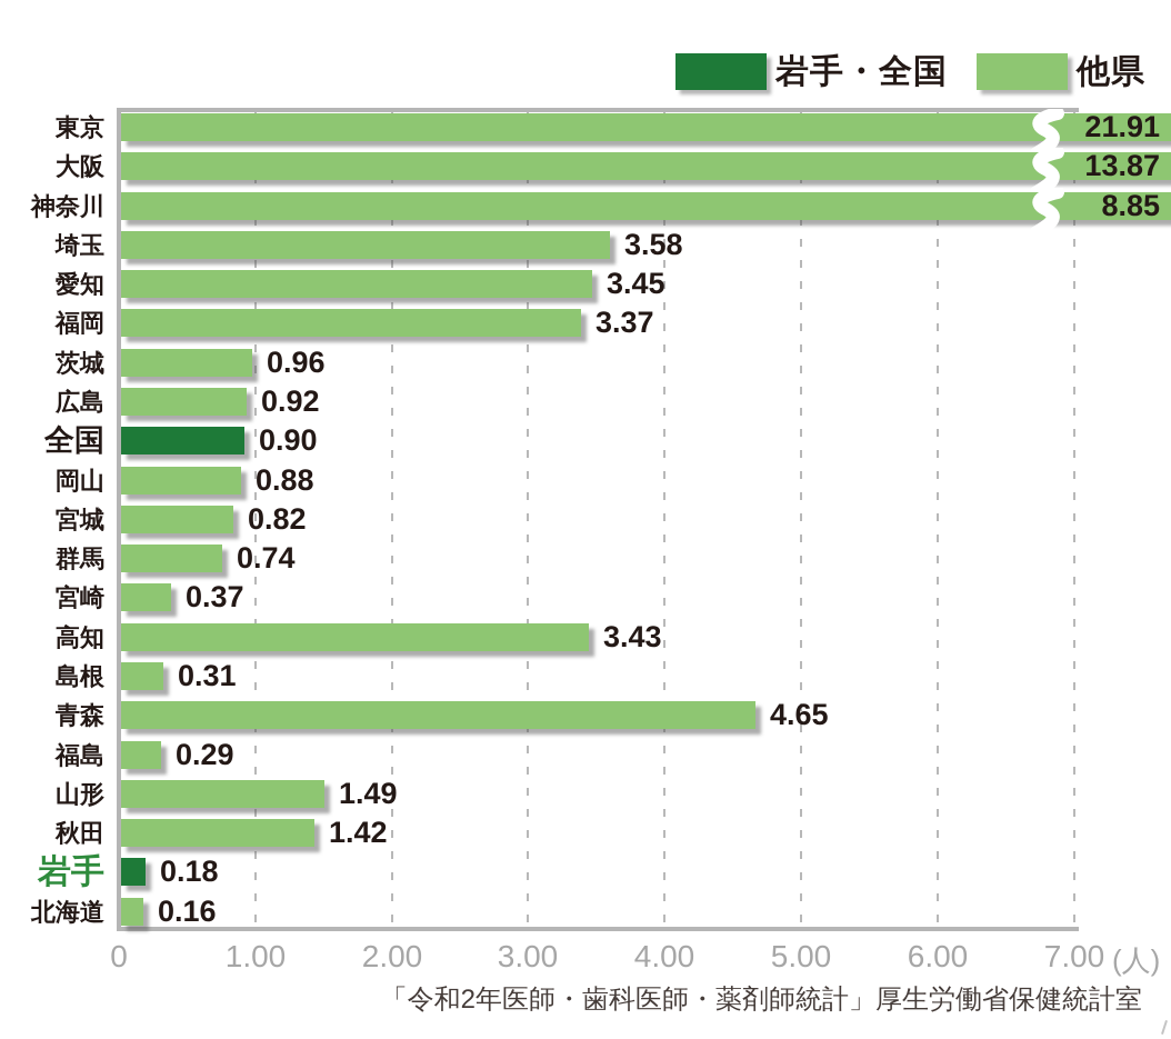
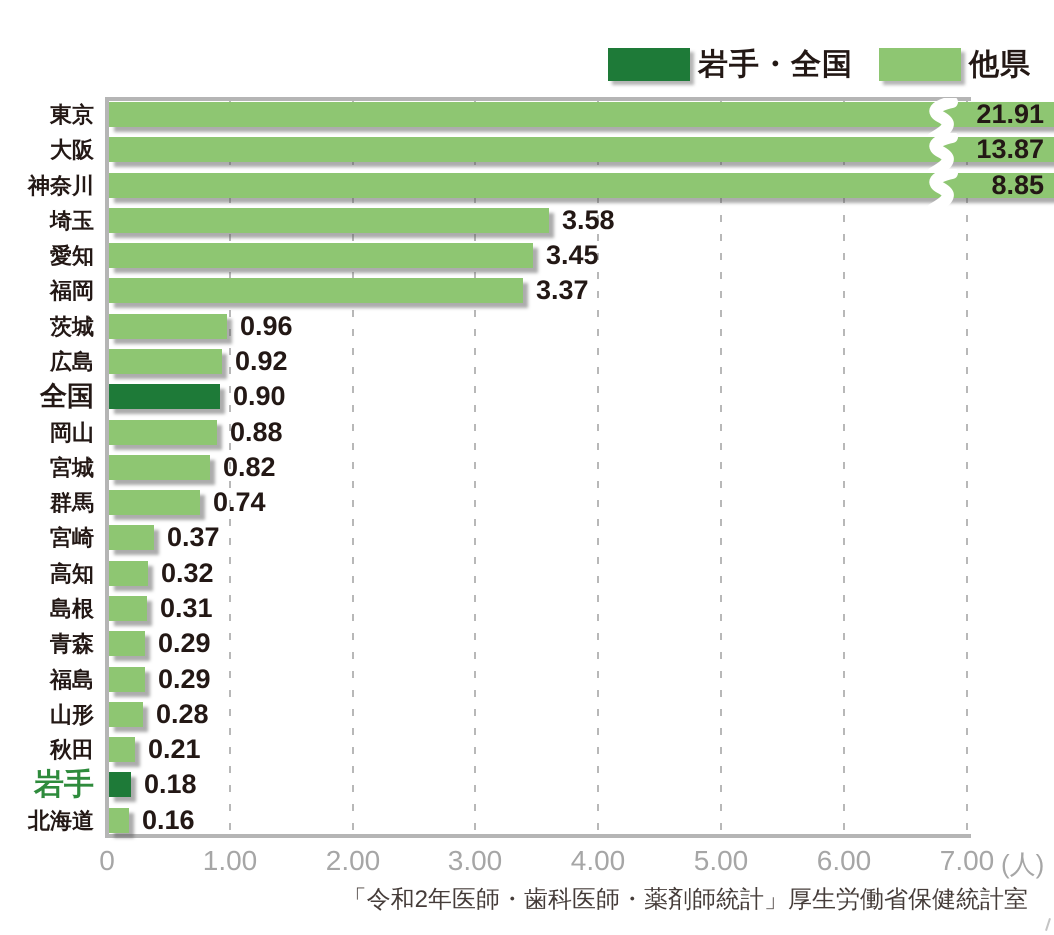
高知: 3.43 -> 0.32
青森: 4.65 -> 0.29
山形: 1.49 -> 0.28
秋田: 1.42 -> 0.21
